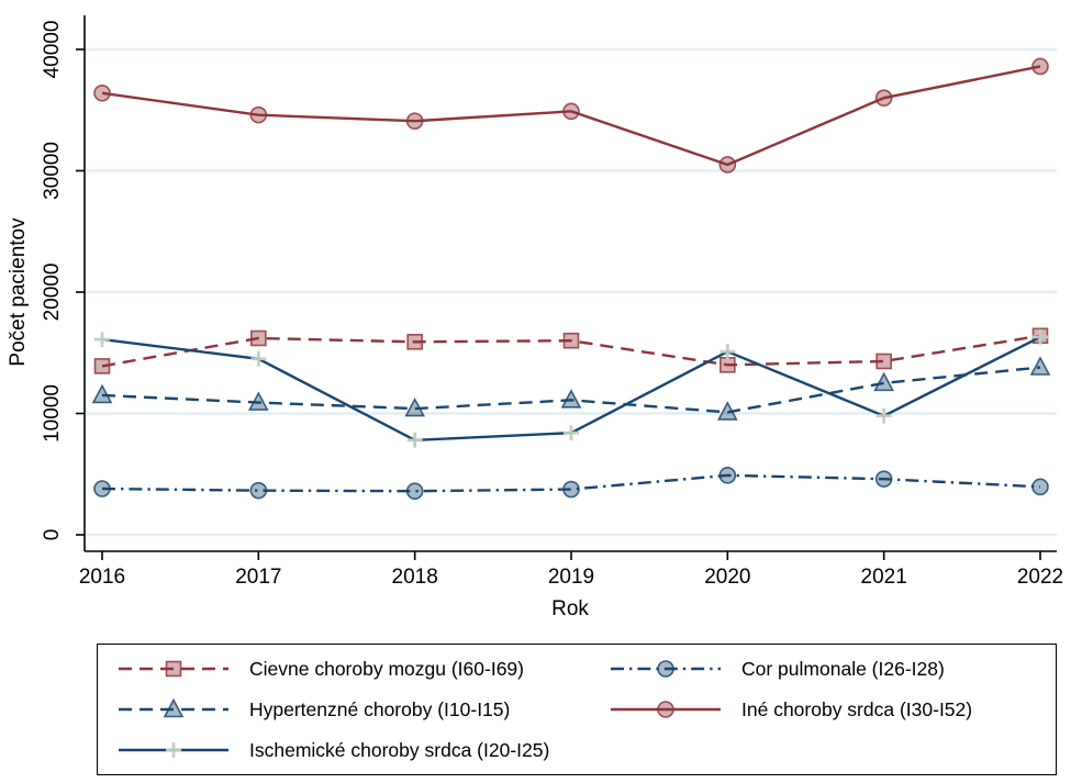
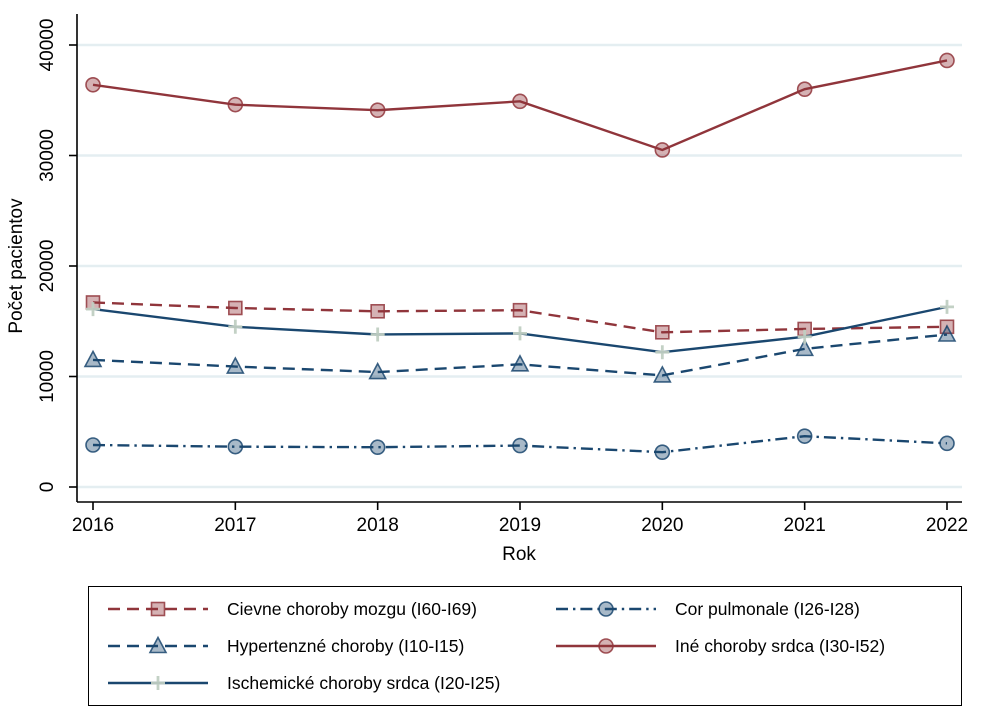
Cievne choroby mozgu (I60-I69)/2016: 13900 -> 16700
Ischemické choroby srdca (I20-I25)/2018: 7800 -> 13800
Ischemické choroby srdca (I20-I25)/2019: 8400 -> 13900
Ischemické choroby srdca (I20-I25)/2020: 15100 -> 12200
Cor pulmonale (I26-I28)/2020: 4900 -> 3200
Ischemické choroby srdca (I20-I25)/2021: 9800 -> 13600
Cievne choroby mozgu (I60-I69)/2022: 16400 -> 14500
